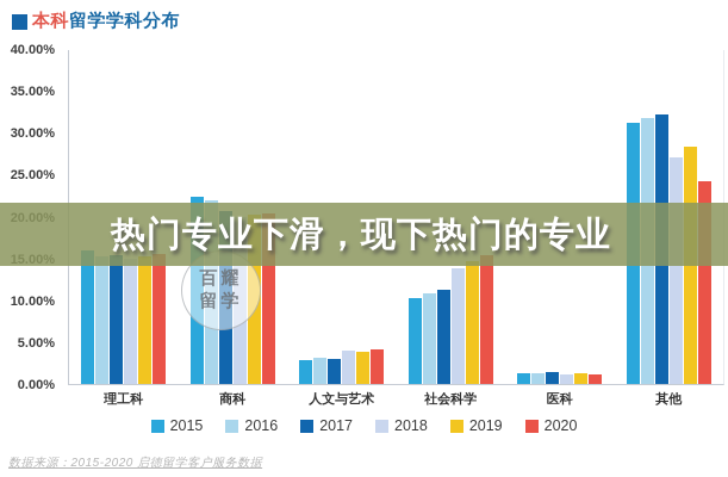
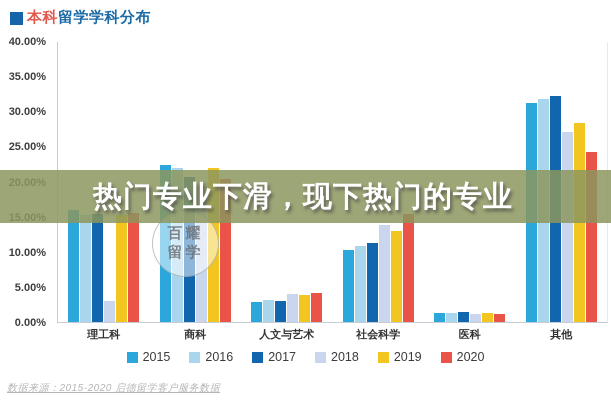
2018/理工科: 15% -> 3%
2019/商科: 20% -> 22%
2019/社会科学: 15% -> 13%
